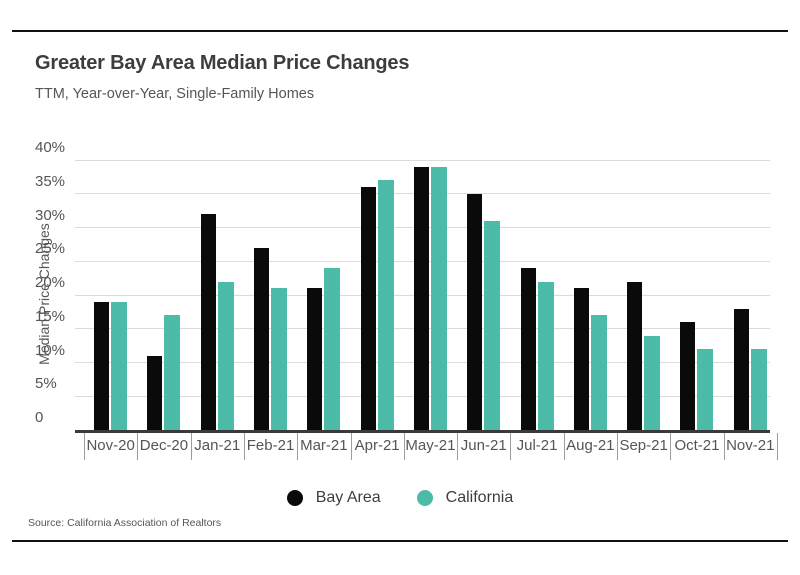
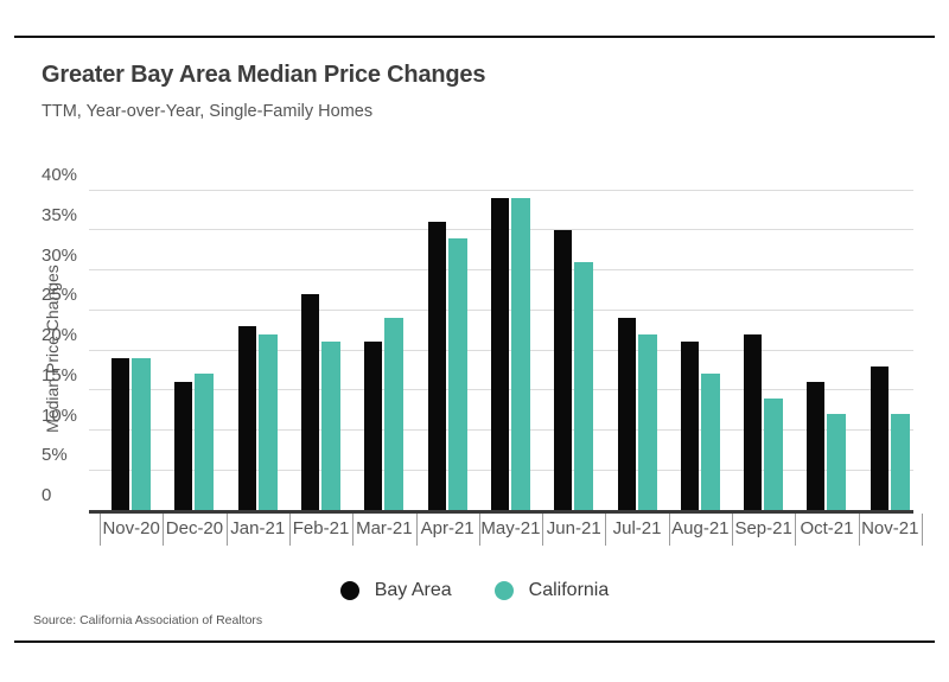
Bay Area/Dec-20: 11% -> 16%
Bay Area/Jan-21: 32% -> 23%
California/Apr-21: 37% -> 34%
